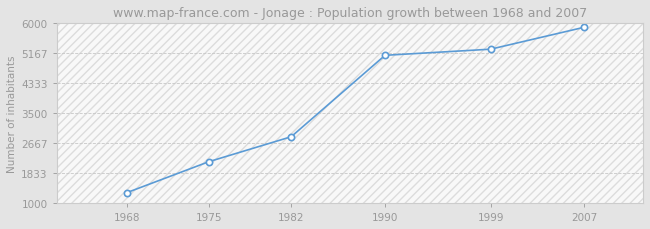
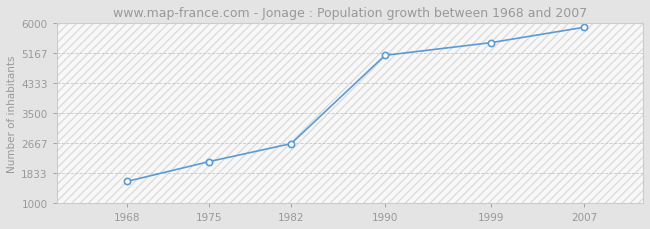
1968: 1290 -> 1600
1982: 2840 -> 2650
1999: 5270 -> 5450
